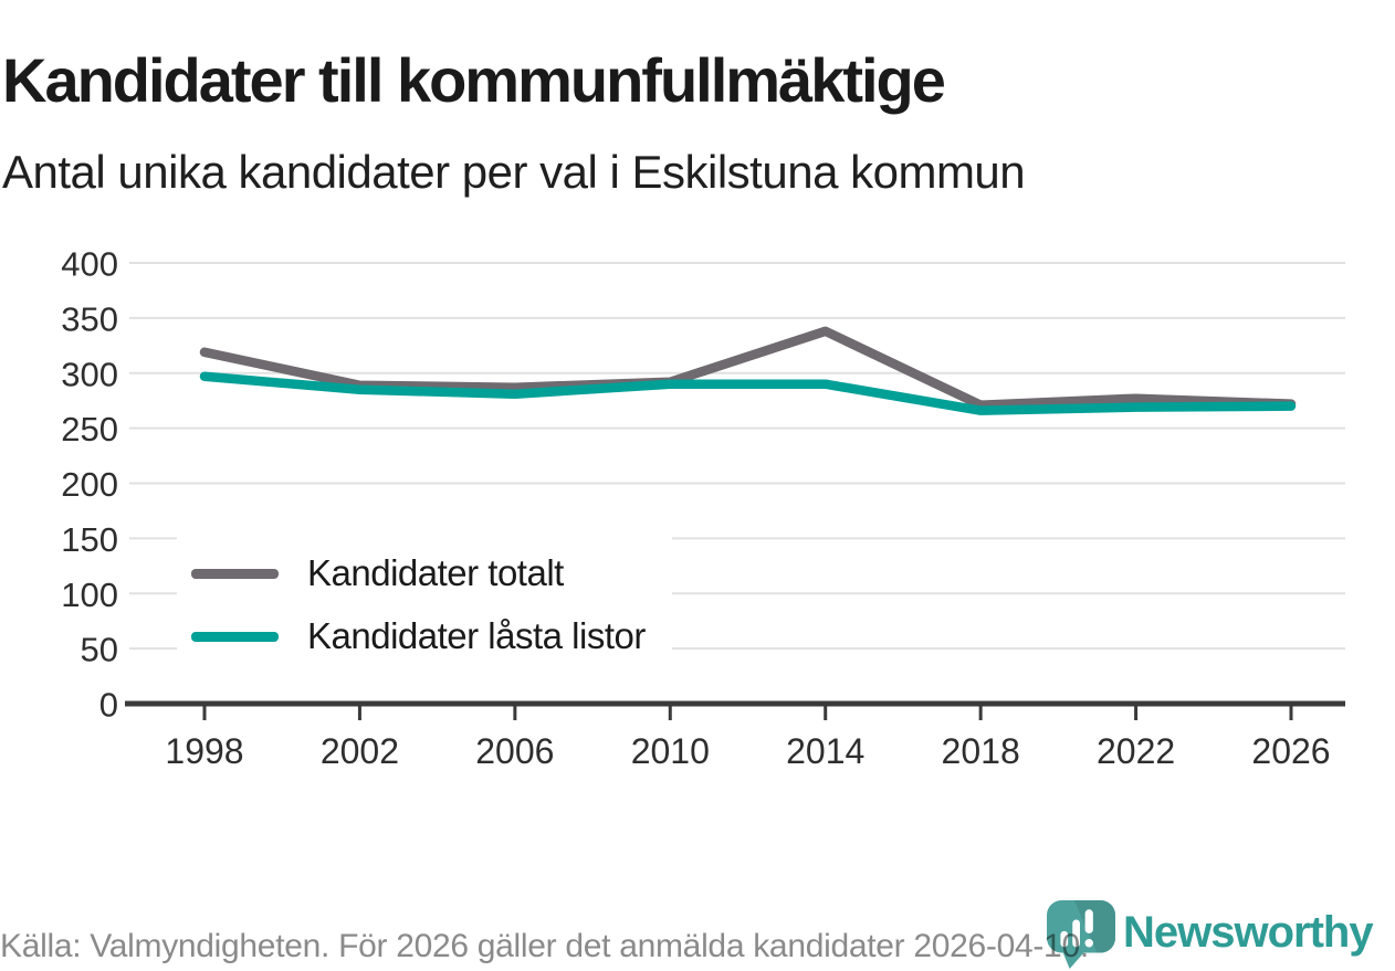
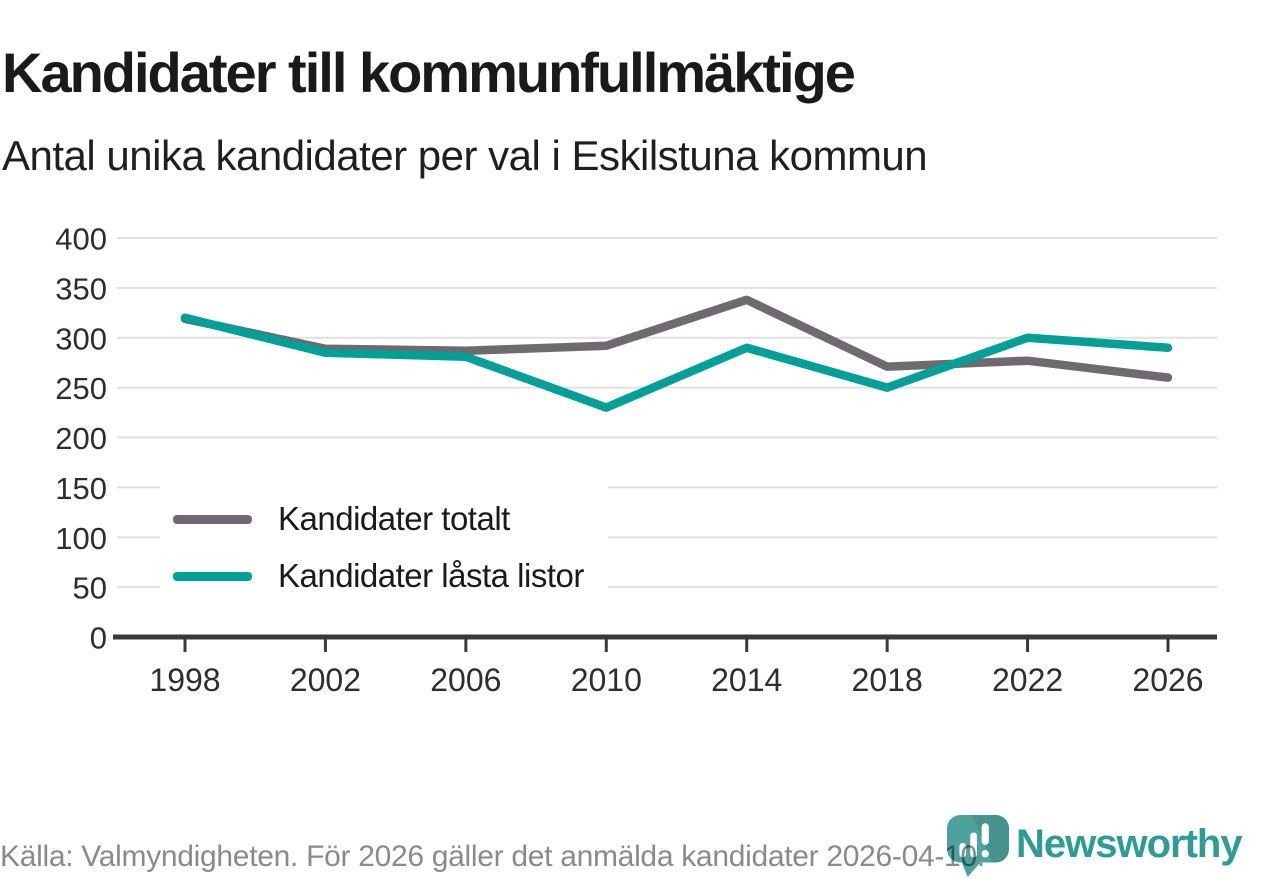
Kandidater låsta listor/1998: 300 -> 320
Kandidater låsta listor/2010: 290 -> 230
Kandidater låsta listor/2018: 270 -> 250
Kandidater låsta listor/2022: 270 -> 300
Kandidater totalt/2026: 270 -> 260
Kandidater låsta listor/2026: 270 -> 290
